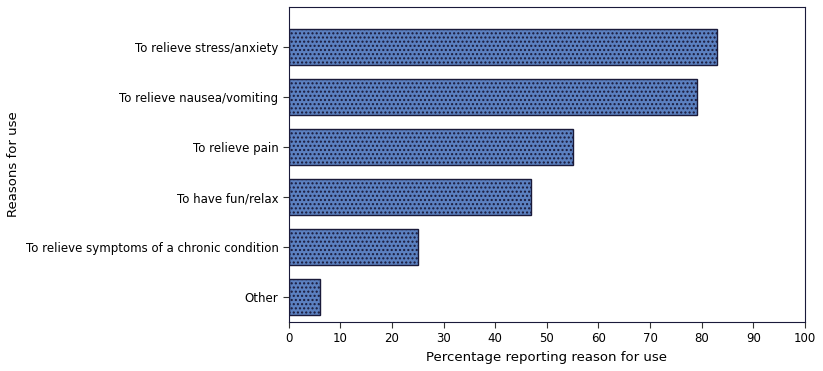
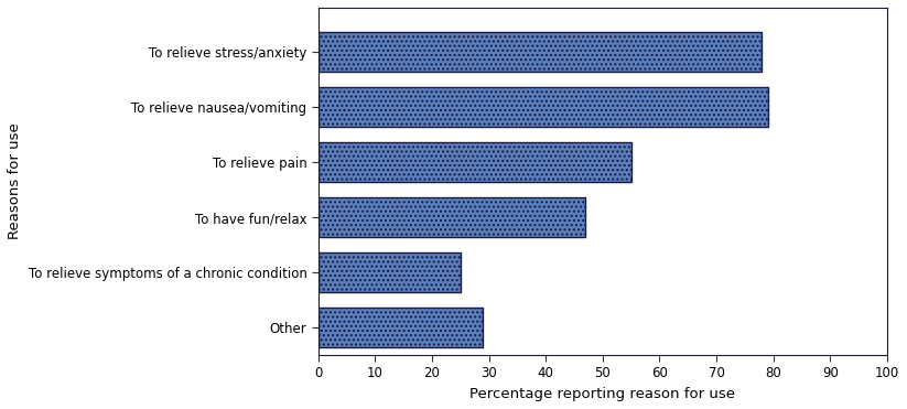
To relieve stress/anxiety: 83 -> 78
Other: 6 -> 29
